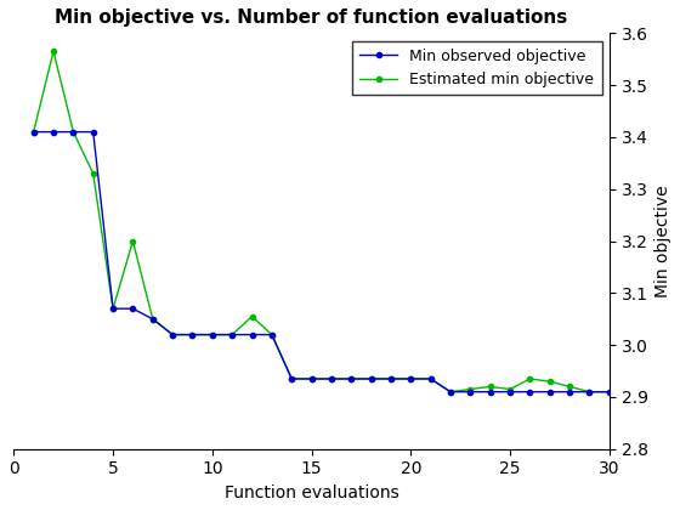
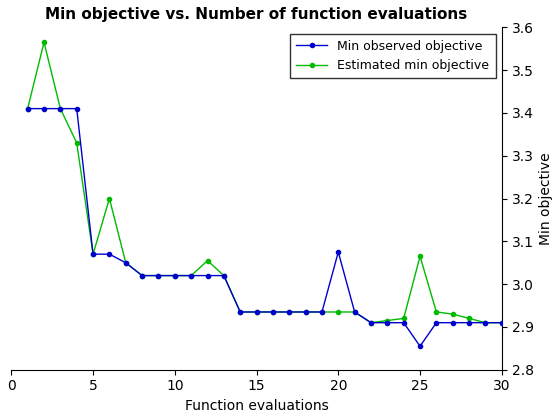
Min observed objective/20: 2.935 -> 3.075
Min observed objective/25: 2.910 -> 2.855
Estimated min objective/25: 2.915 -> 3.065
